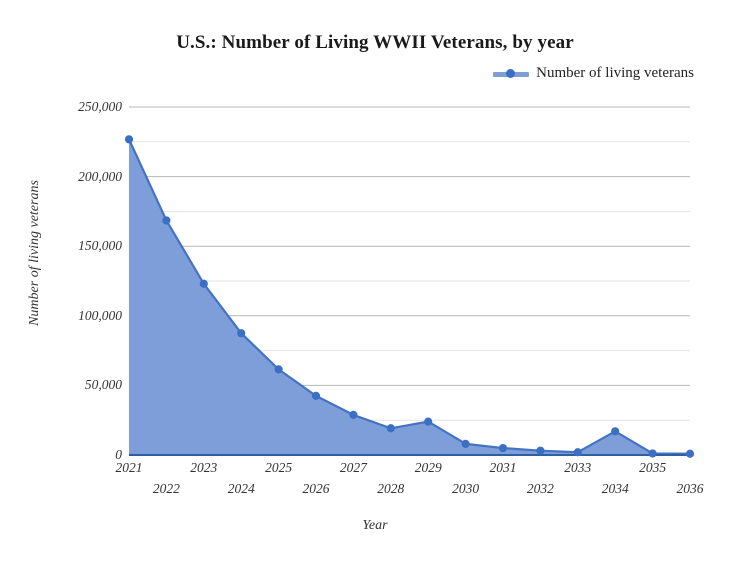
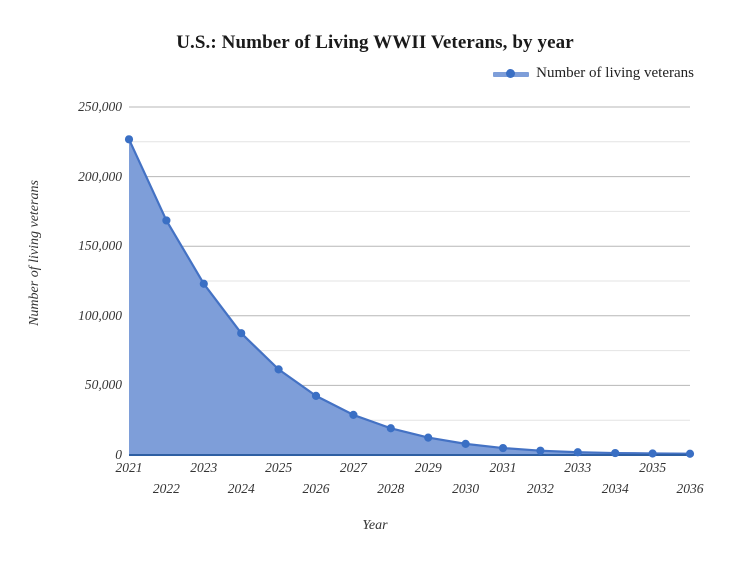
2029: 24000 -> 12000
2034: 17000 -> 1000
